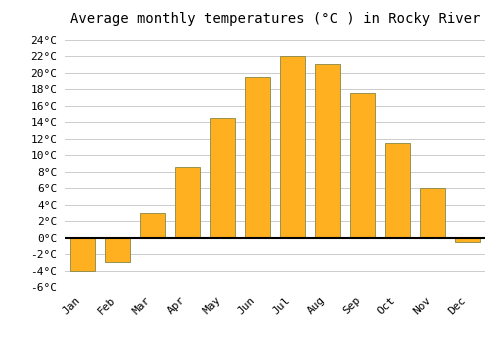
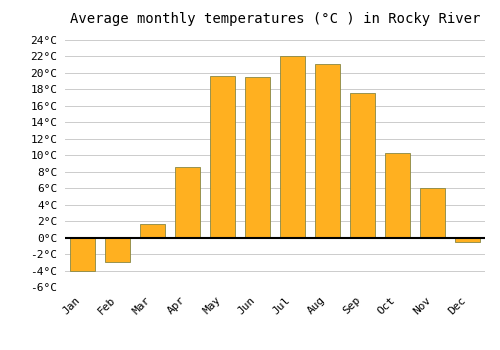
Mar: 3.0°C -> 1.6°C
May: 14.5°C -> 19.6°C
Oct: 11.5°C -> 10.2°C
